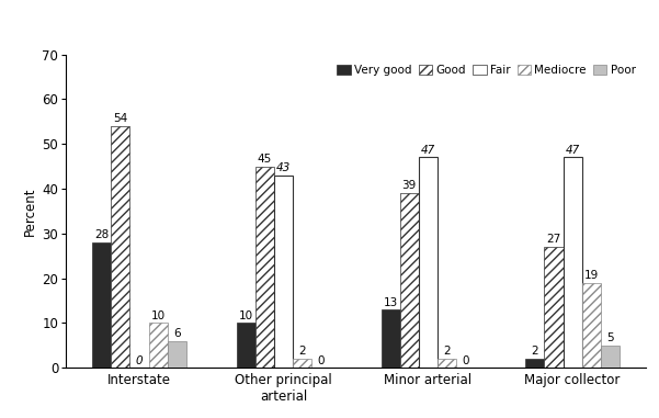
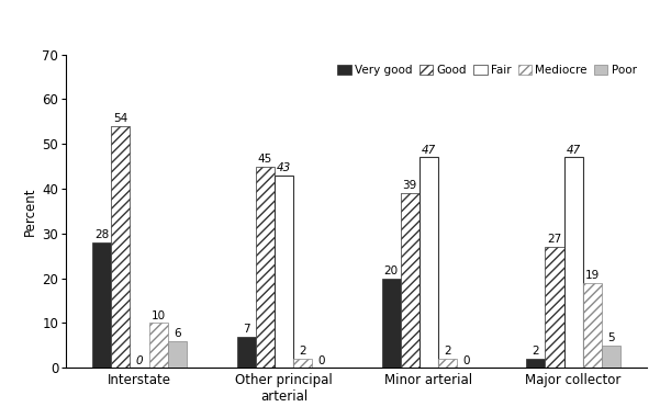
Very good/Other principal arterial: 10 -> 7
Very good/Minor arterial: 13 -> 20
